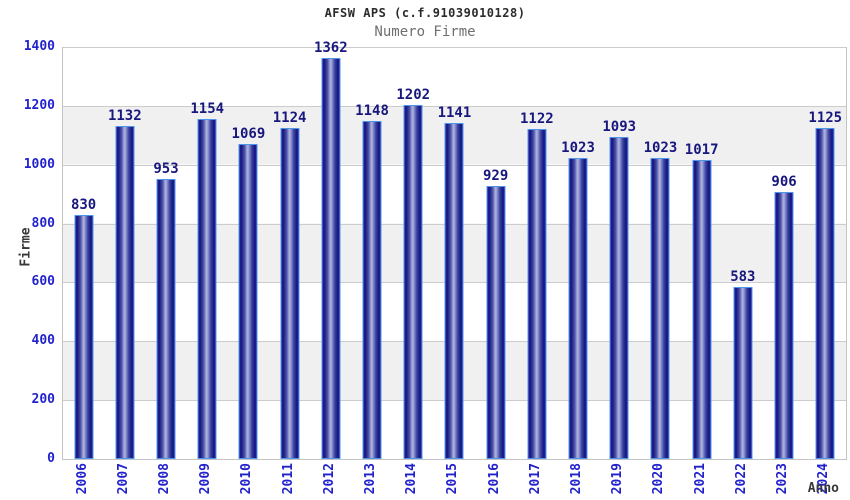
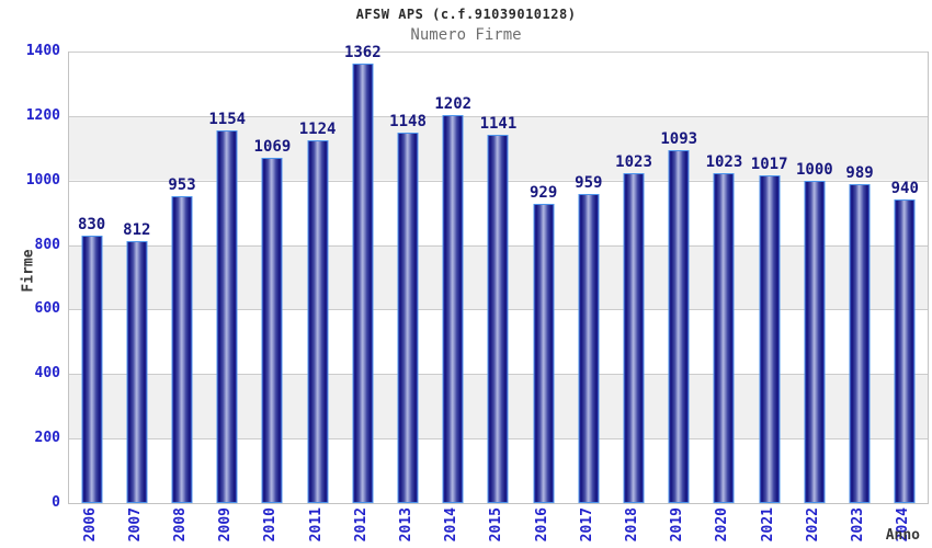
2007: 1132 -> 812
2017: 1122 -> 959
2022: 583 -> 1000
2023: 906 -> 989
2024: 1125 -> 940
